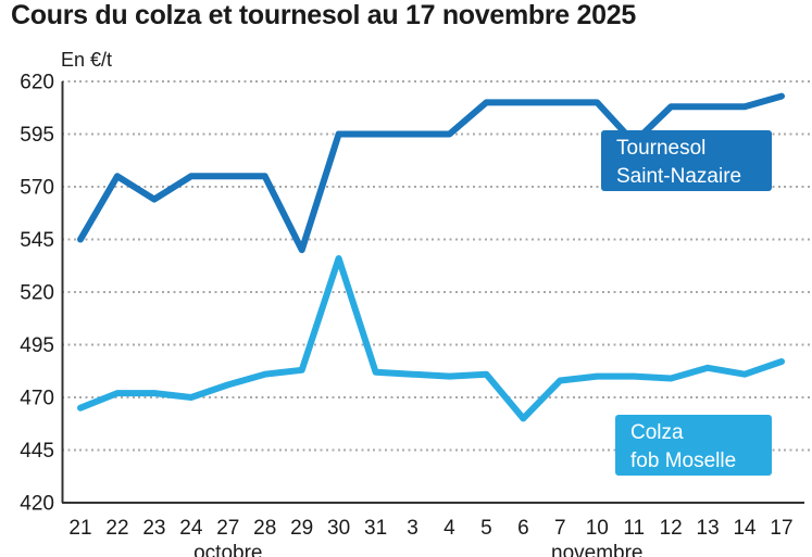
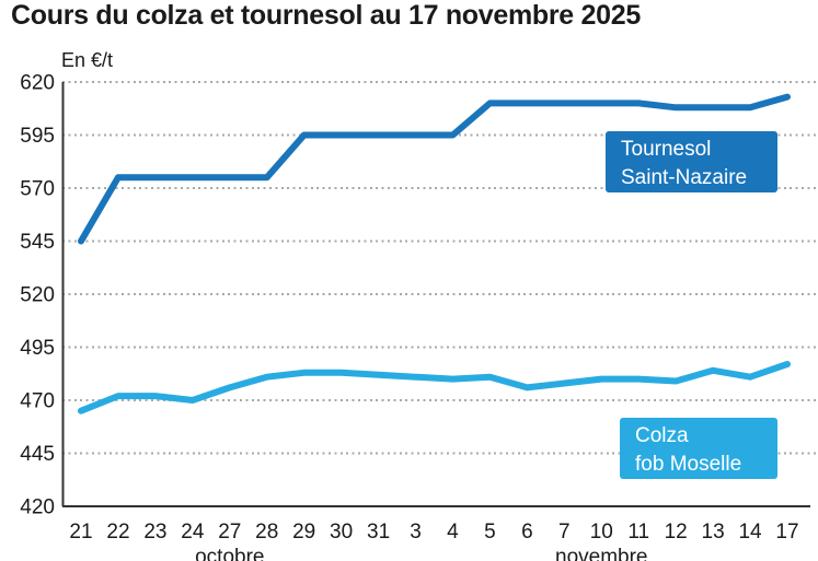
Tournesol Saint-Nazaire/23: 564 -> 575
Tournesol Saint-Nazaire/29: 540 -> 595
Colza fob Moselle/30: 536 -> 483
Colza fob Moselle/6: 460 -> 476
Tournesol Saint-Nazaire/11: 591 -> 610
